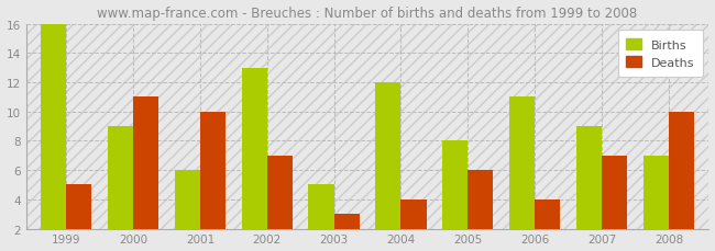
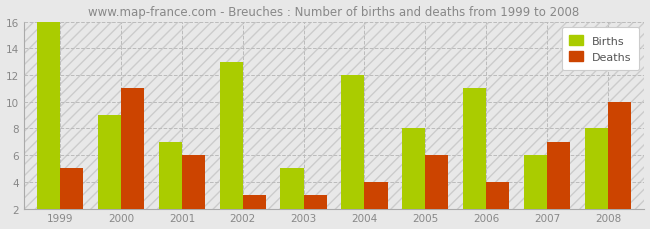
Births/2001: 6 -> 7
Deaths/2001: 10 -> 6
Deaths/2002: 7 -> 3
Births/2007: 9 -> 6
Births/2008: 7 -> 8
